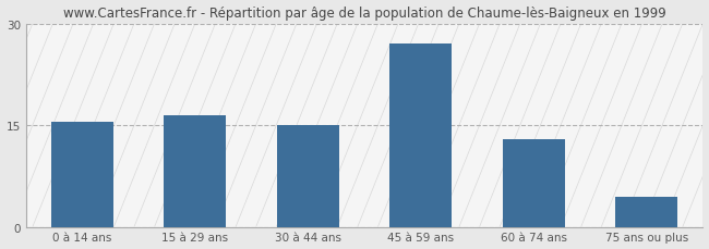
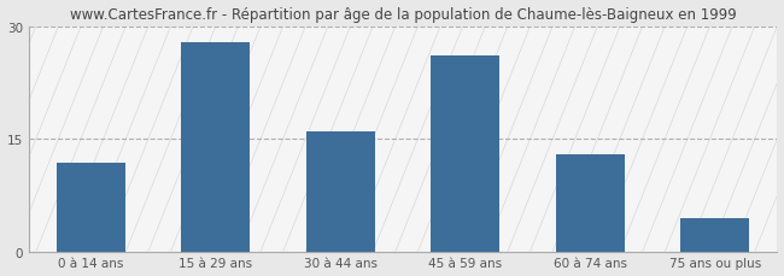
0 à 14 ans: 15.5 -> 11.8
15 à 29 ans: 16.5 -> 27.8
30 à 44 ans: 15.0 -> 16.0
45 à 59 ans: 27.0 -> 26.0
